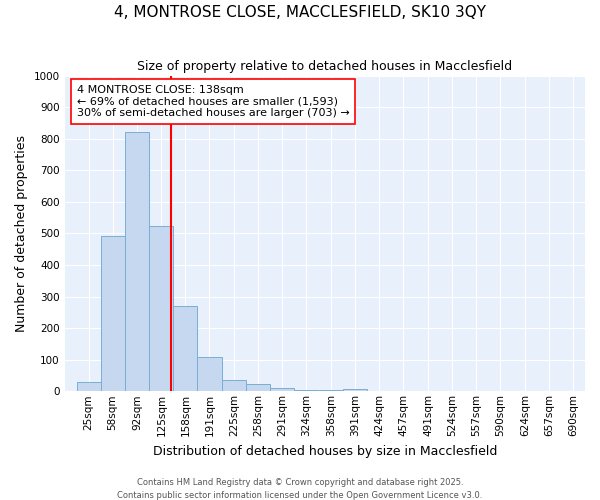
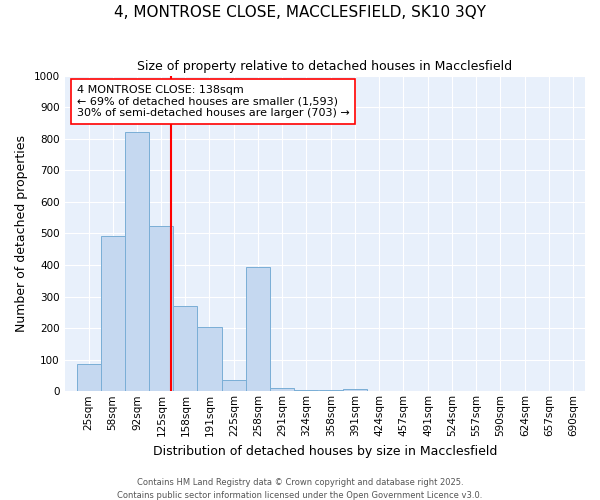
25sqm: 28 -> 85
191sqm: 108 -> 205
258sqm: 22 -> 395
